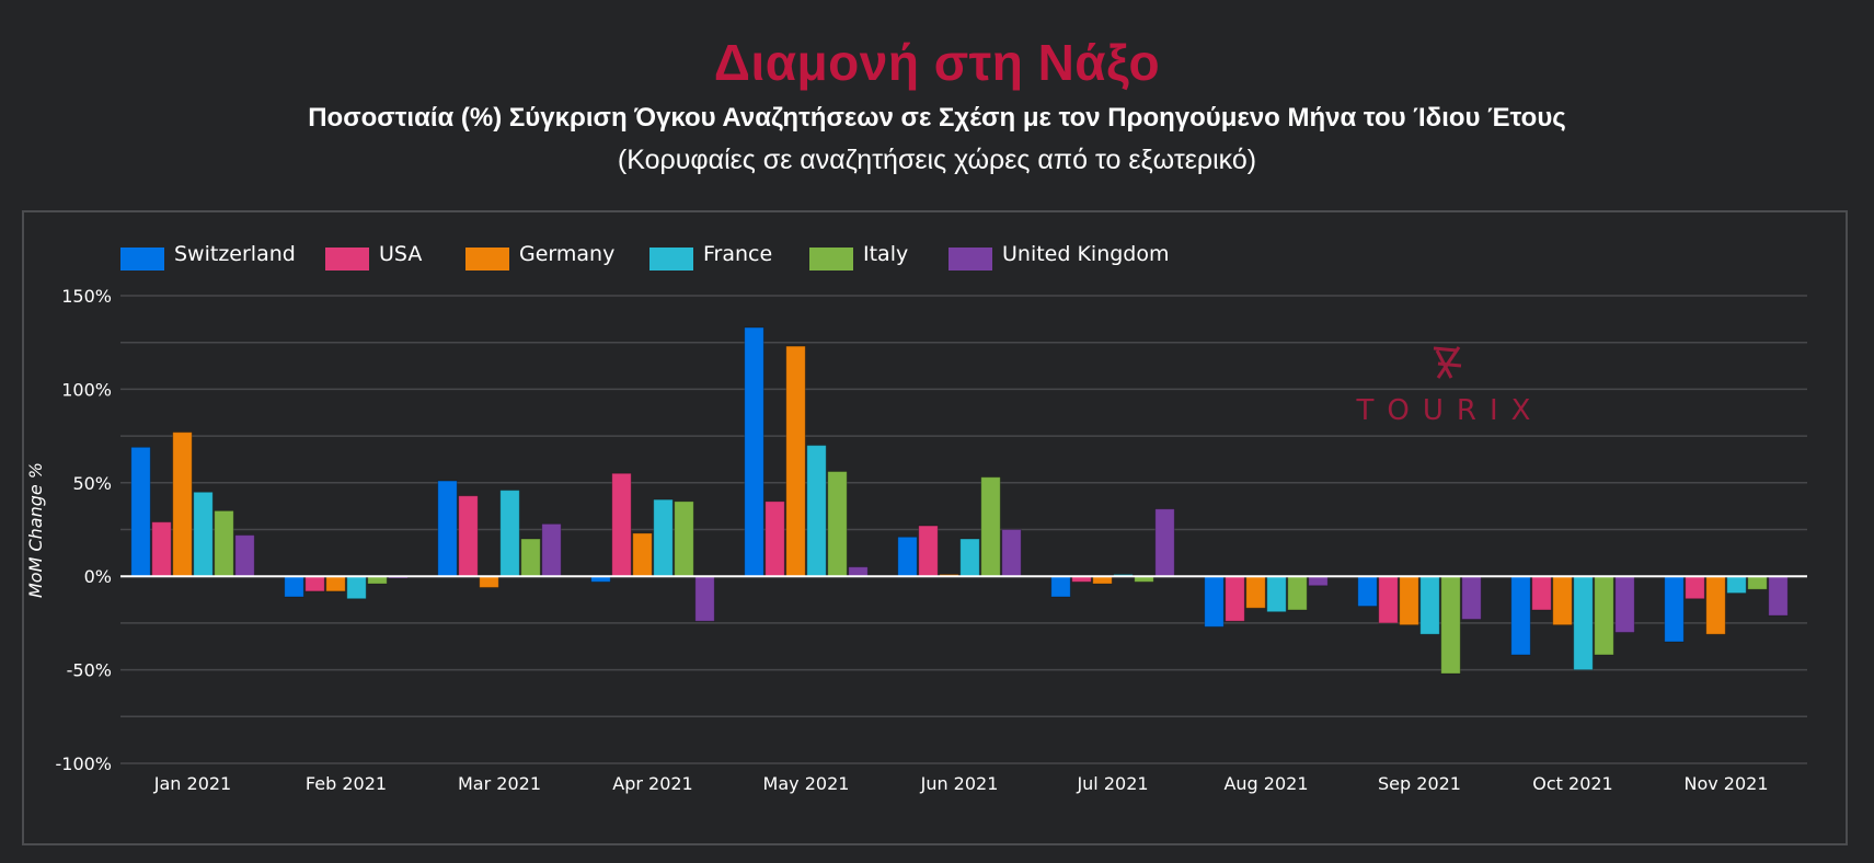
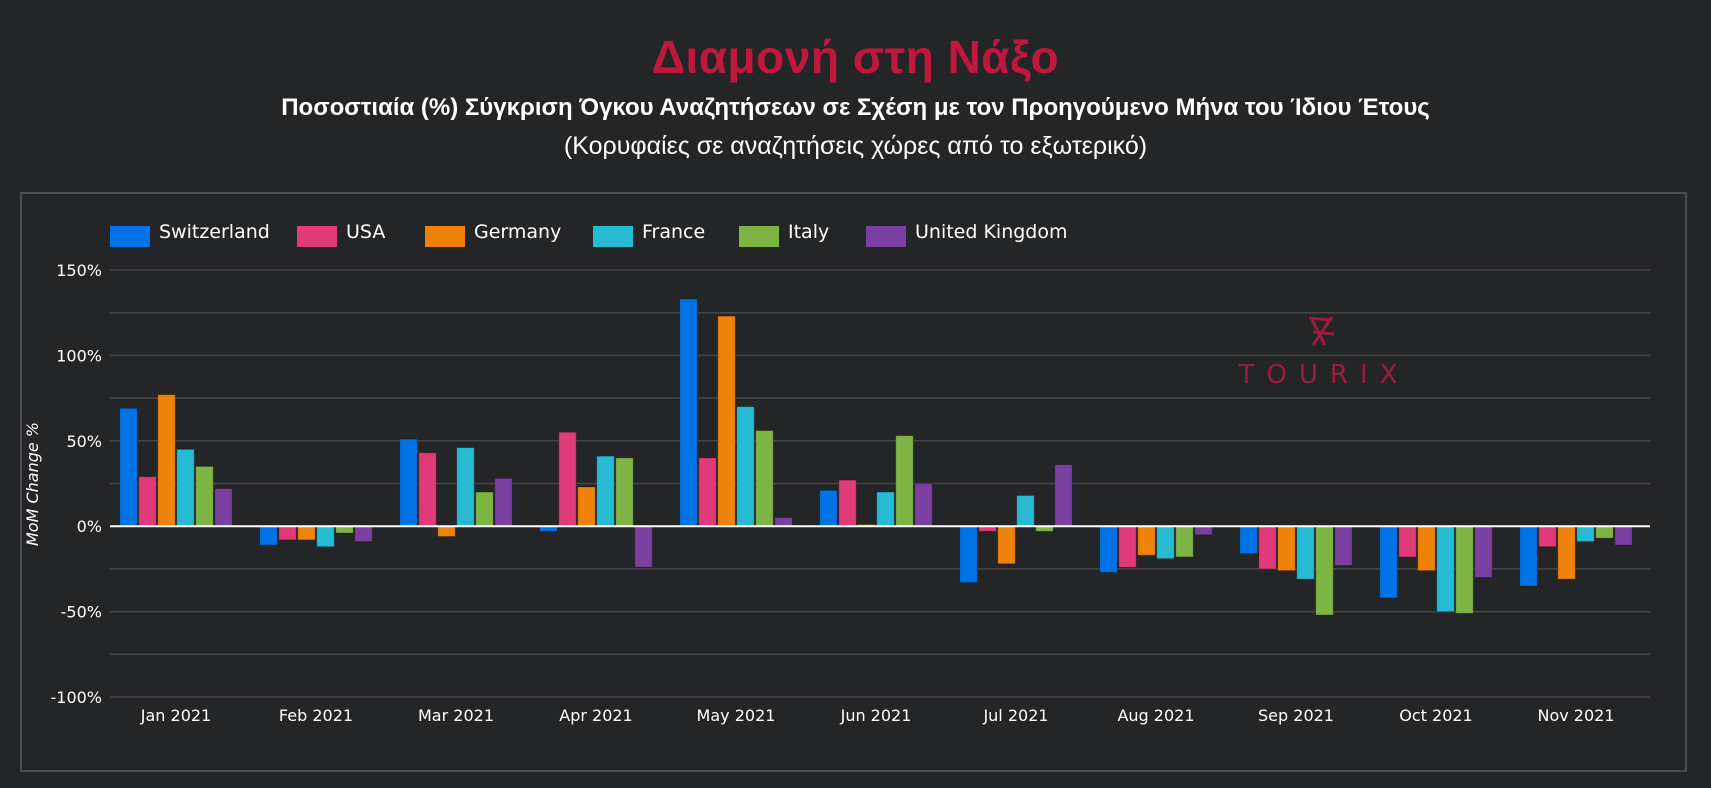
United Kingdom/Feb 2021: -1% -> -9%
Switzerland/Jul 2021: -11% -> -33%
Germany/Jul 2021: -4% -> -22%
France/Jul 2021: 1% -> 18%
Italy/Oct 2021: -42% -> -51%
United Kingdom/Nov 2021: -21% -> -11%
